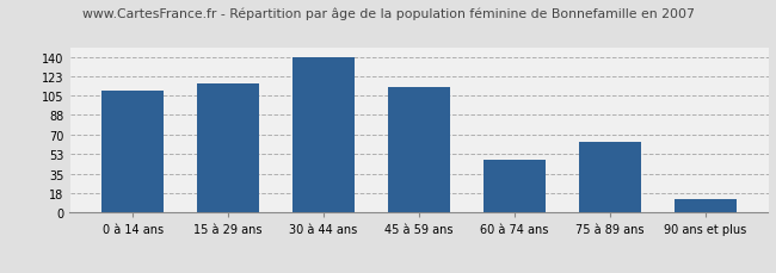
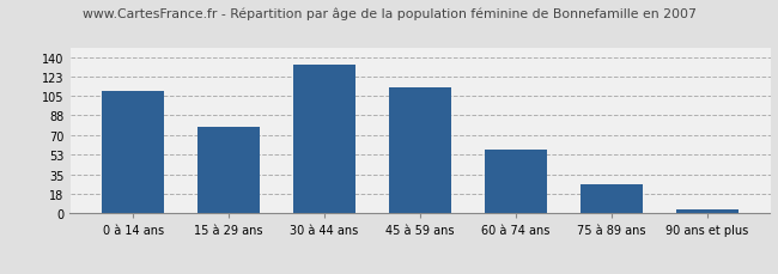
15 à 29 ans: 116 -> 78
30 à 44 ans: 140 -> 133
60 à 74 ans: 48 -> 57
75 à 89 ans: 64 -> 26
90 ans et plus: 12 -> 4
